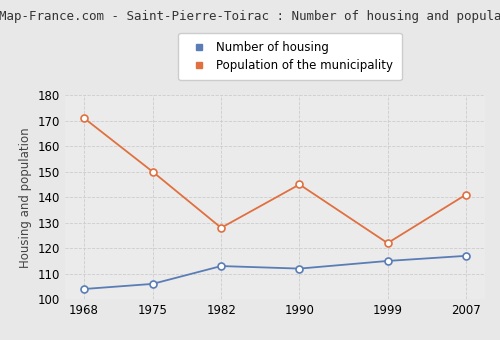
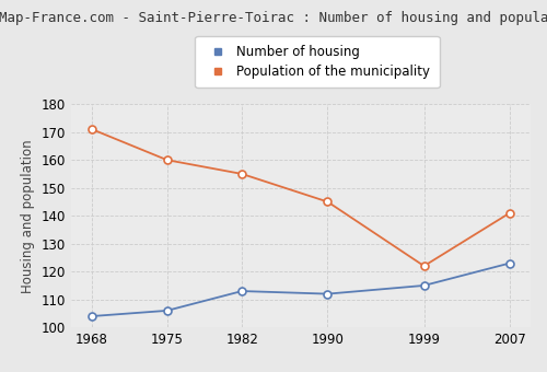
Population of the municipality/1975: 150 -> 160
Population of the municipality/1982: 128 -> 155
Number of housing/2007: 117 -> 123
